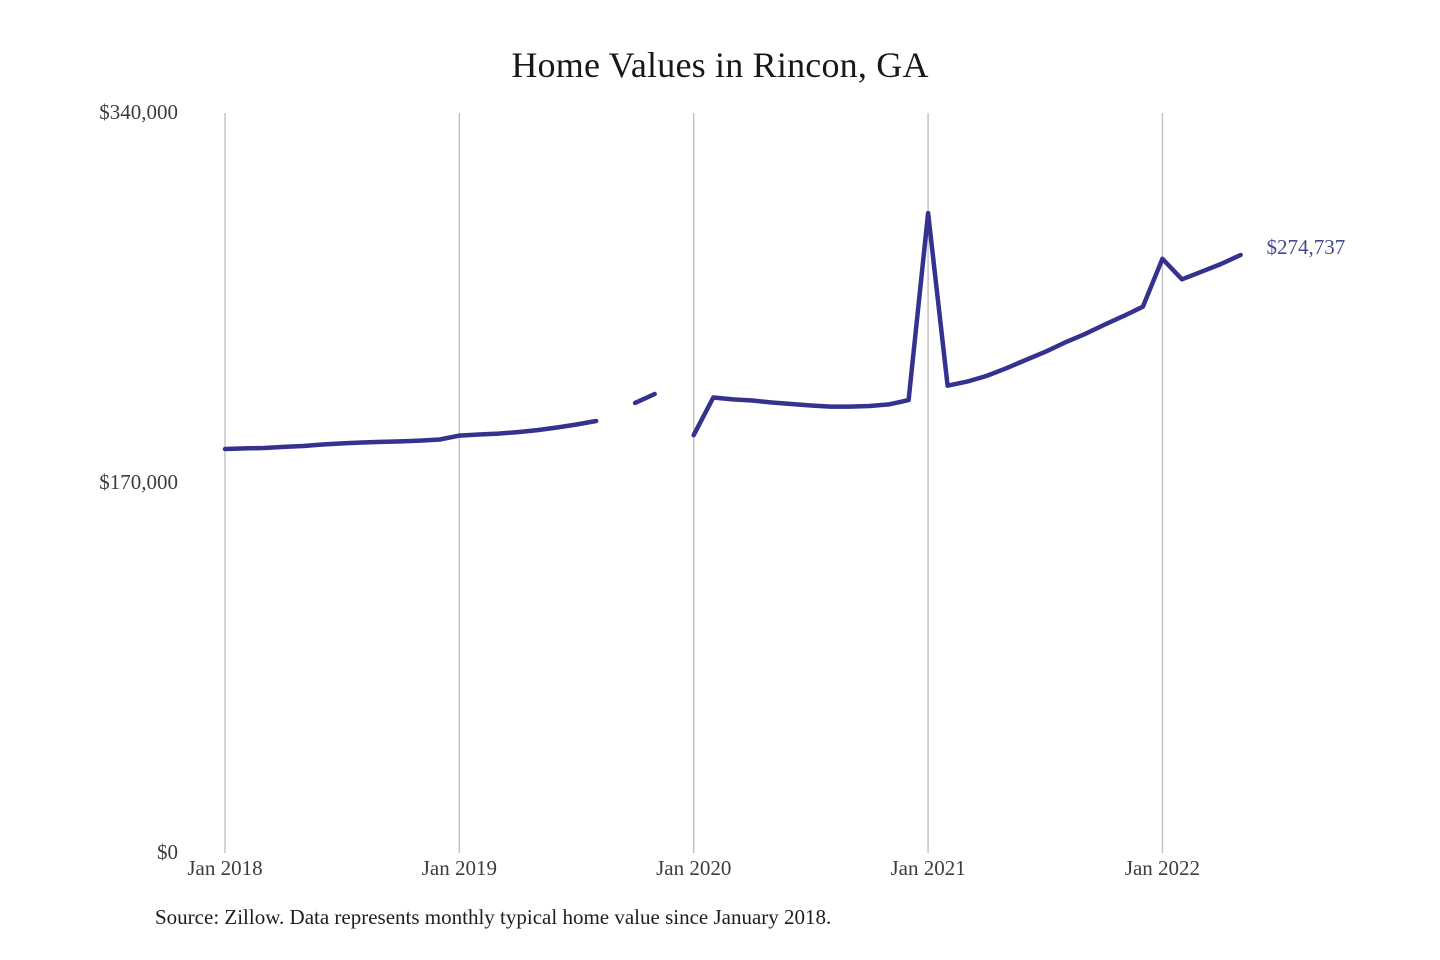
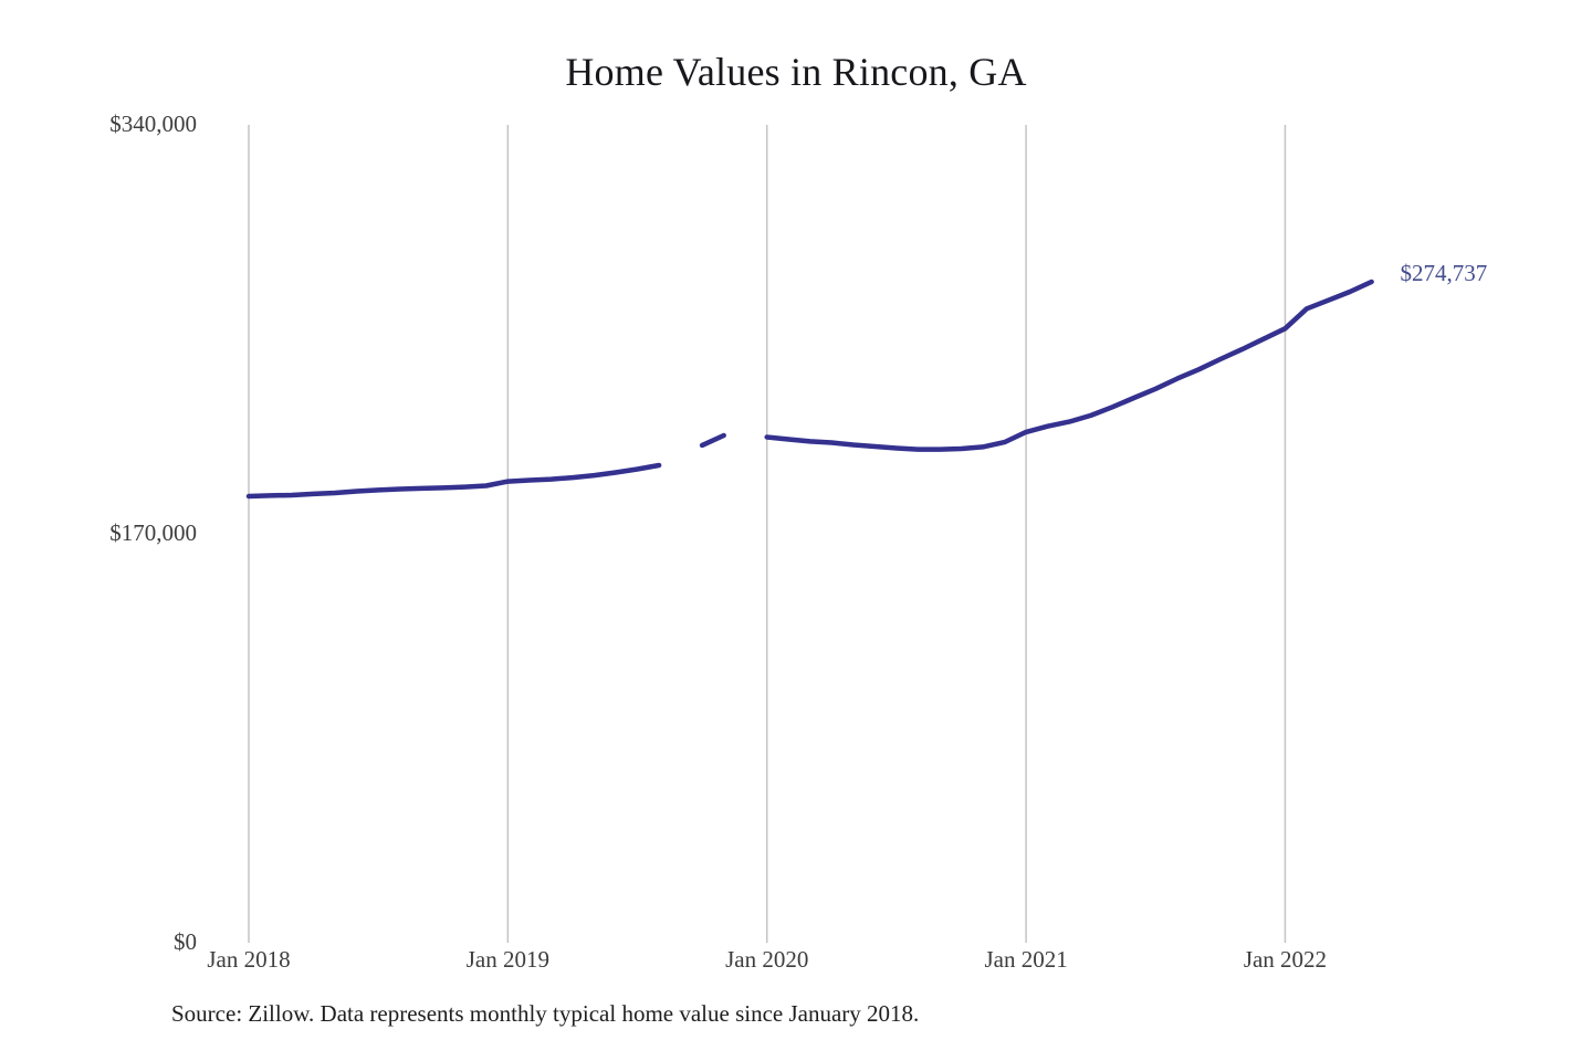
Jan 2020: $192000 -> $210000
Jan 2021: $294000 -> $212000
Jan 2022: $273000 -> $255000
